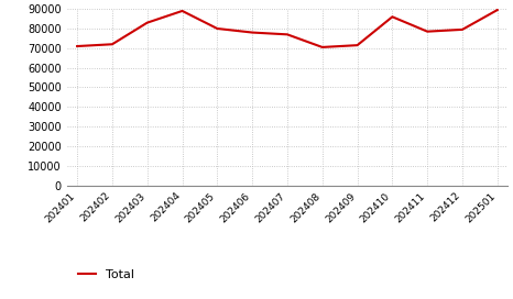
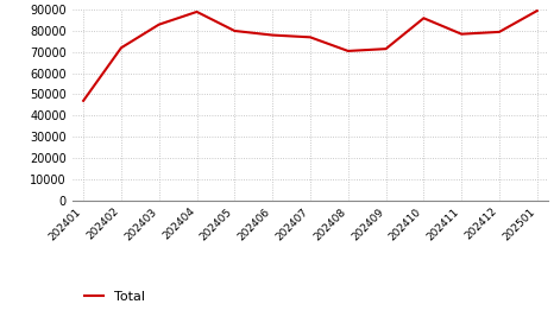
202401: 71000 -> 47000
